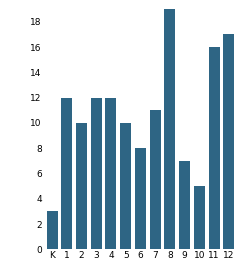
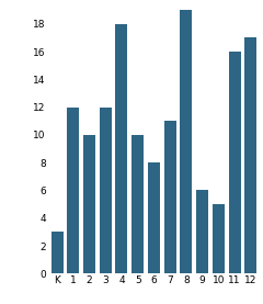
4: 12 -> 18
9: 7 -> 6
